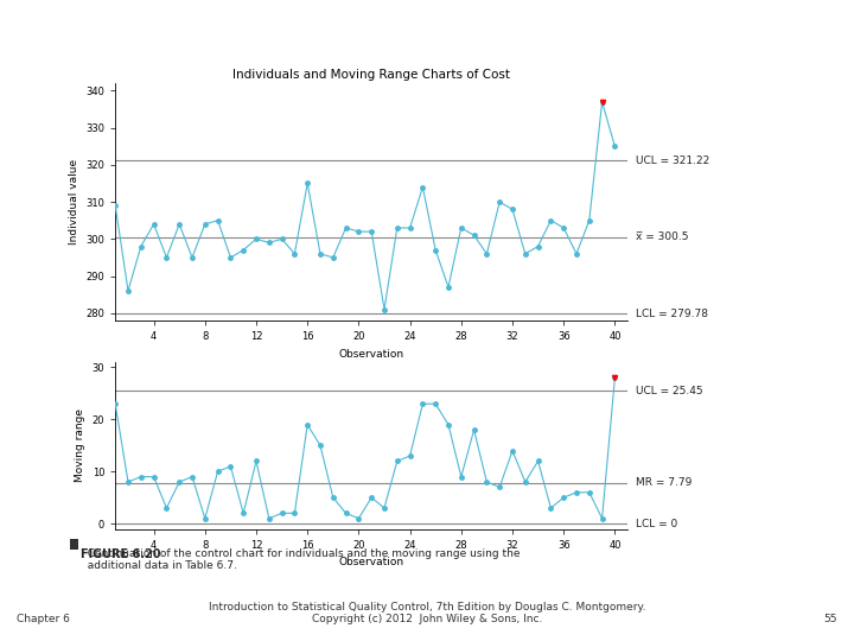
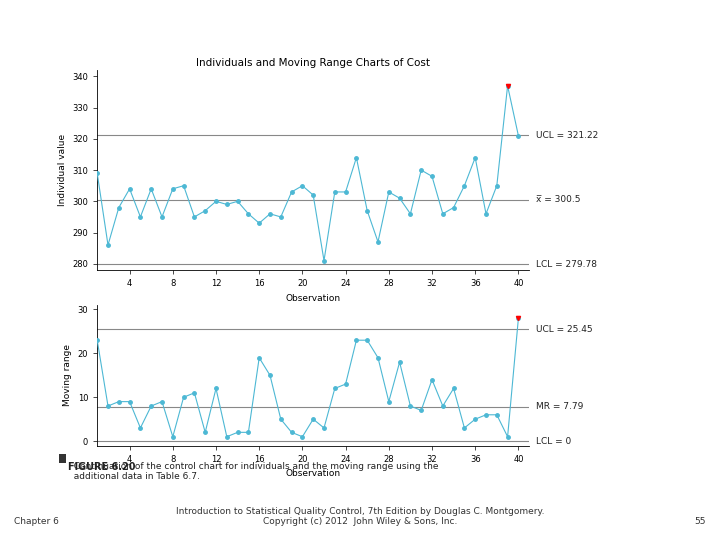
Individuals and Moving Range Charts of Cost/16: 315 -> 293
Individuals and Moving Range Charts of Cost/20: 302 -> 305
Individuals and Moving Range Charts of Cost/36: 303 -> 314
Individuals and Moving Range Charts of Cost/40: 325 -> 321
